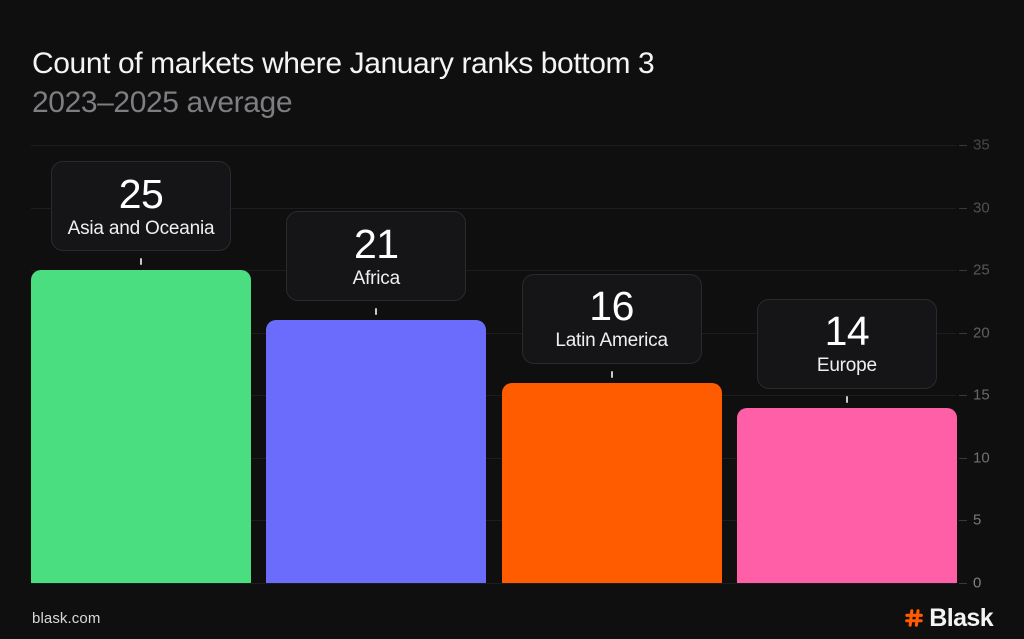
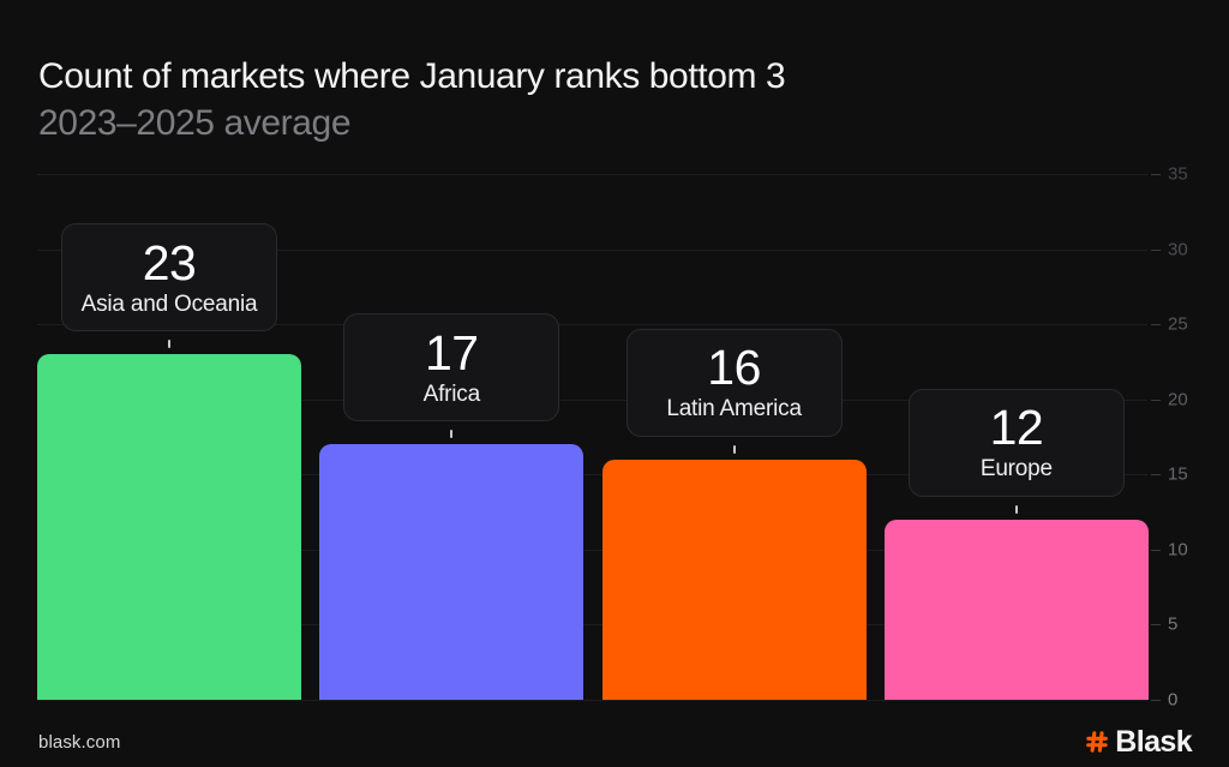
Asia and Oceania: 25 -> 23
Africa: 21 -> 17
Europe: 14 -> 12
